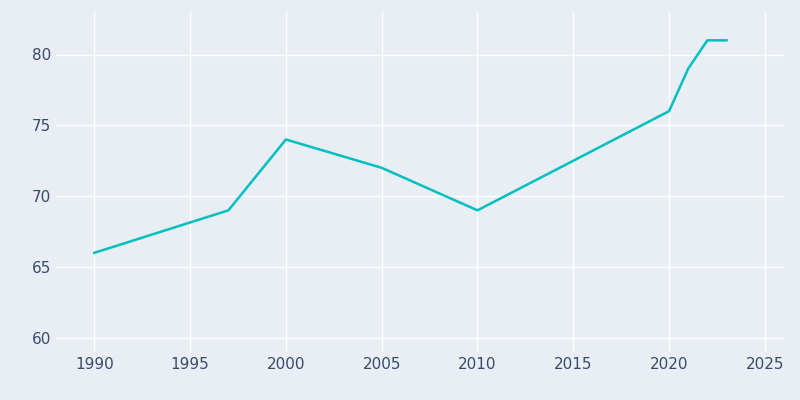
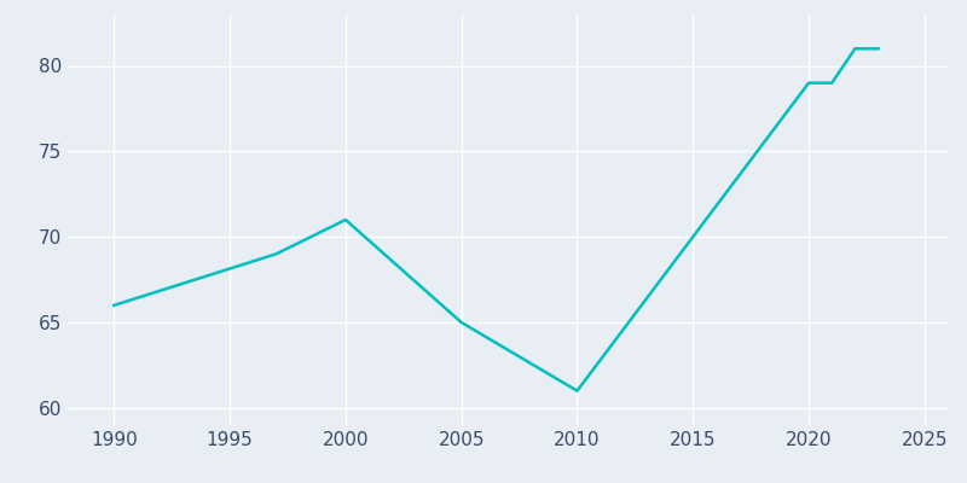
2000: 74 -> 71
2005: 72 -> 65
2010: 69 -> 61
2020: 76 -> 79
